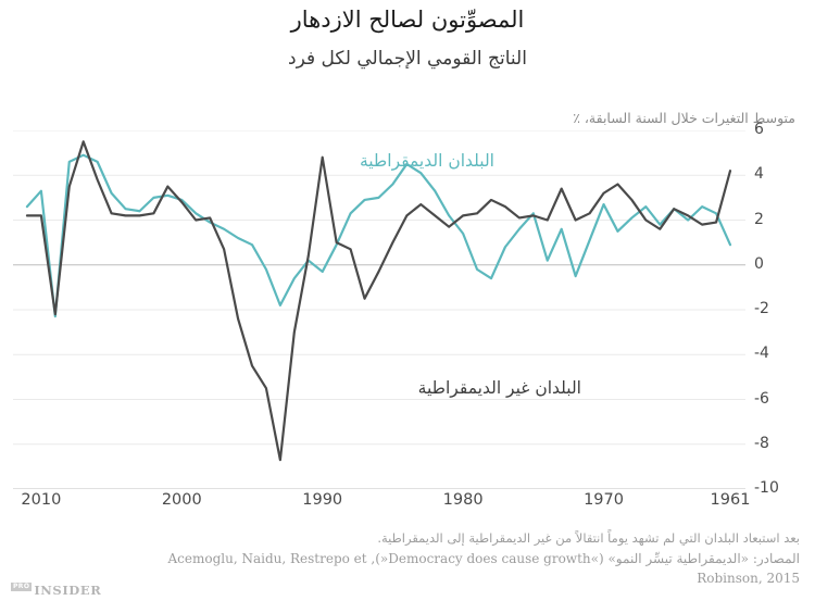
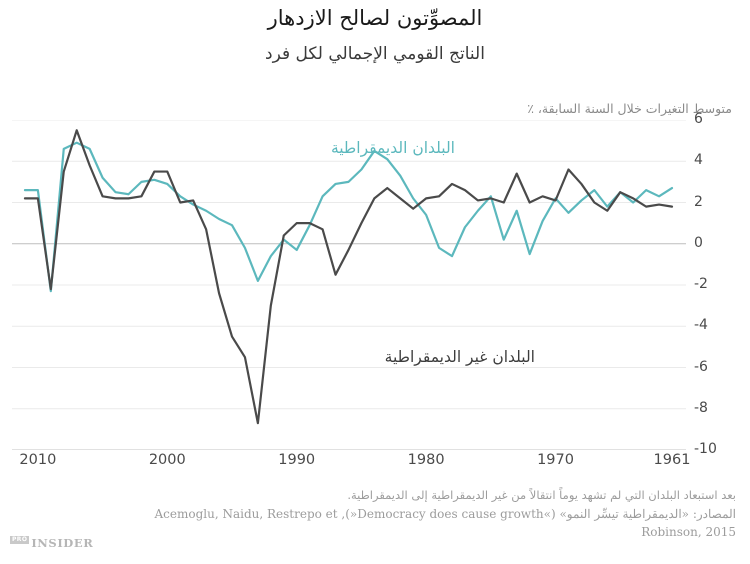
البلدان الديمقراطية/1961: 0.9 -> 2.7
البلدان غير الديمقراطية/1961: 4.2 -> 1.8
البلدان الديمقراطية/1970: 2.7 -> 2.2
البلدان غير الديمقراطية/1970: 3.2 -> 2.1
البلدان غير الديمقراطية/1990: 4.8 -> 1.0
البلدان غير الديمقراطية/2000: 2.8 -> 3.5
البلدان الديمقراطية/2010: 3.3 -> 2.6
